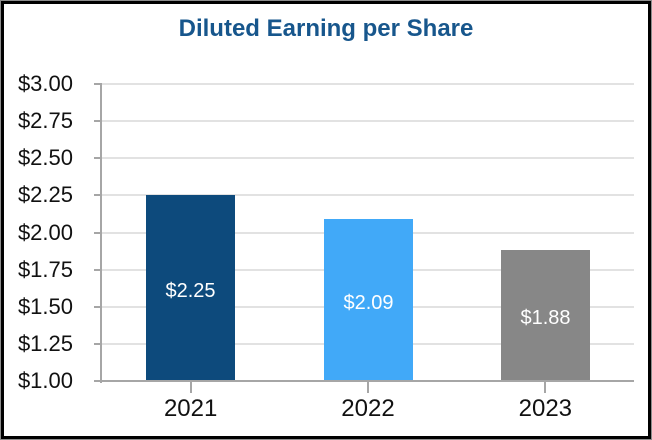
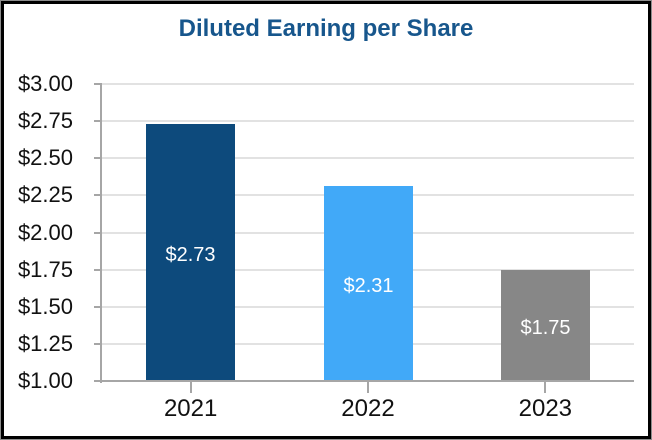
2021: $2.25 -> $2.73
2022: $2.09 -> $2.31
2023: $1.88 -> $1.75
